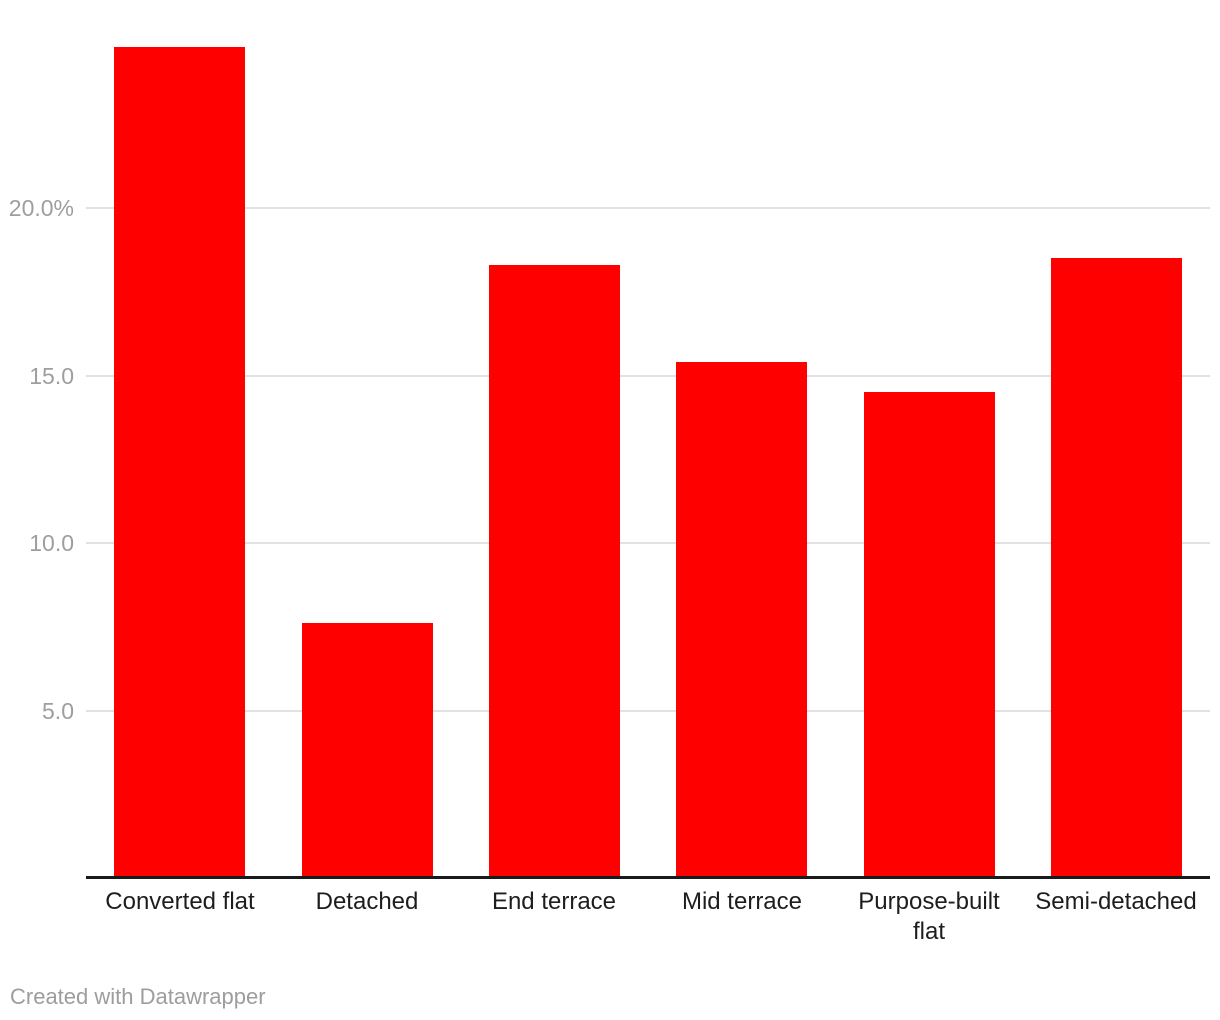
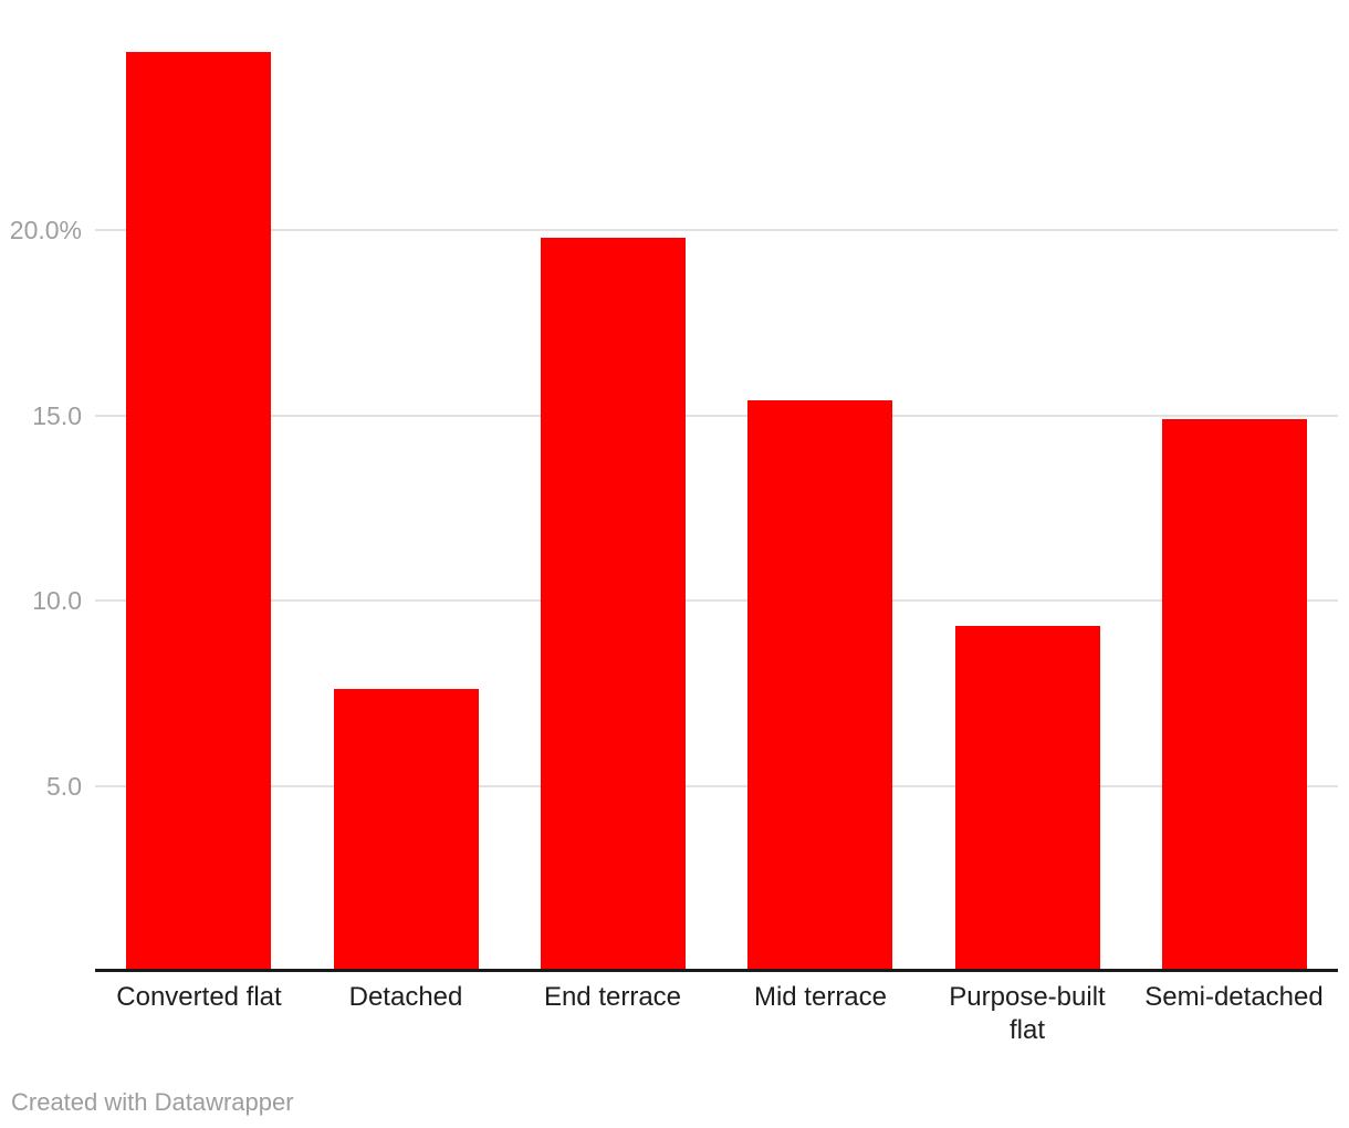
End terrace: 18.3% -> 19.8%
Purpose-built flat: 14.5% -> 9.3%
Semi-detached: 18.5% -> 14.9%
